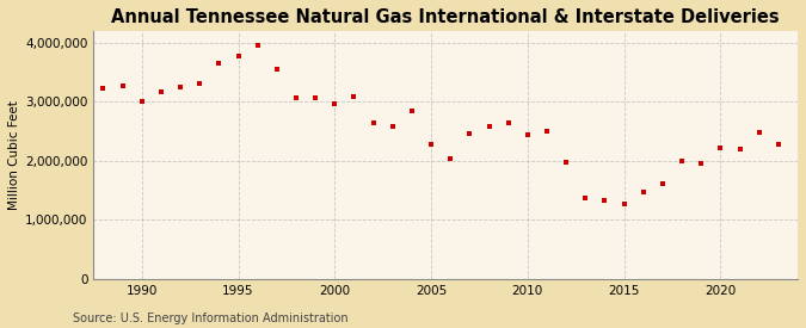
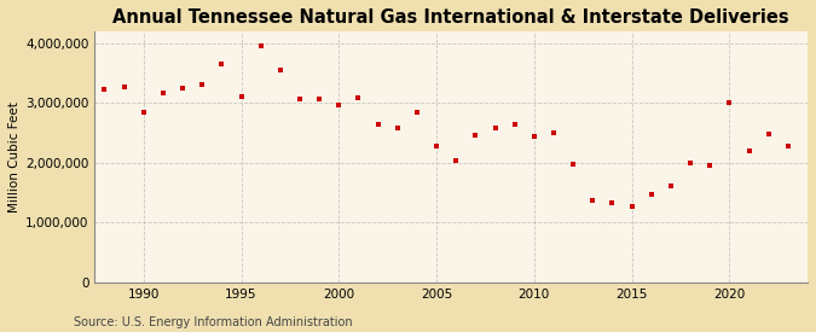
1990: 3,010,000 -> 2,850,000
1995: 3,770,000 -> 3,100,000
2020: 2,210,000 -> 3,000,000
